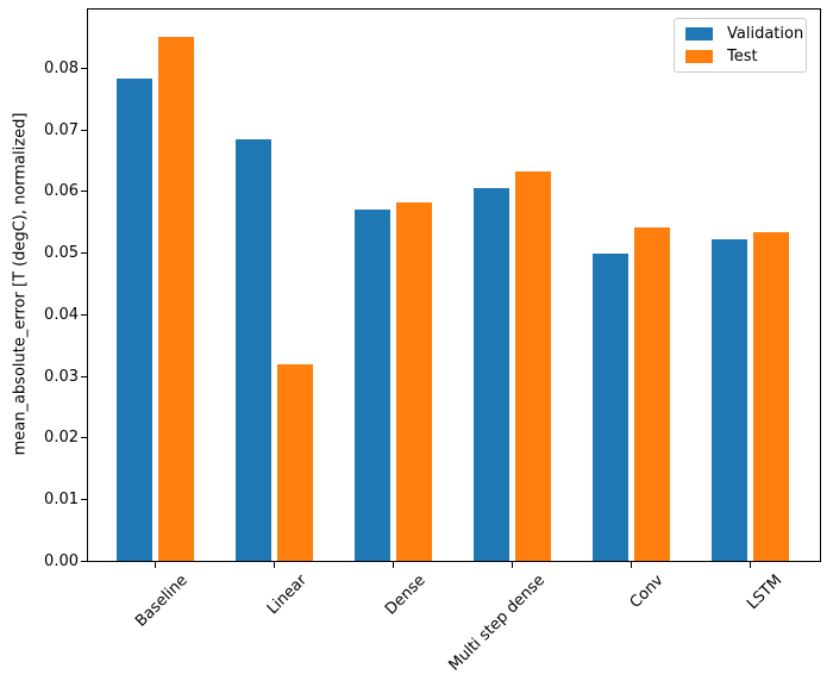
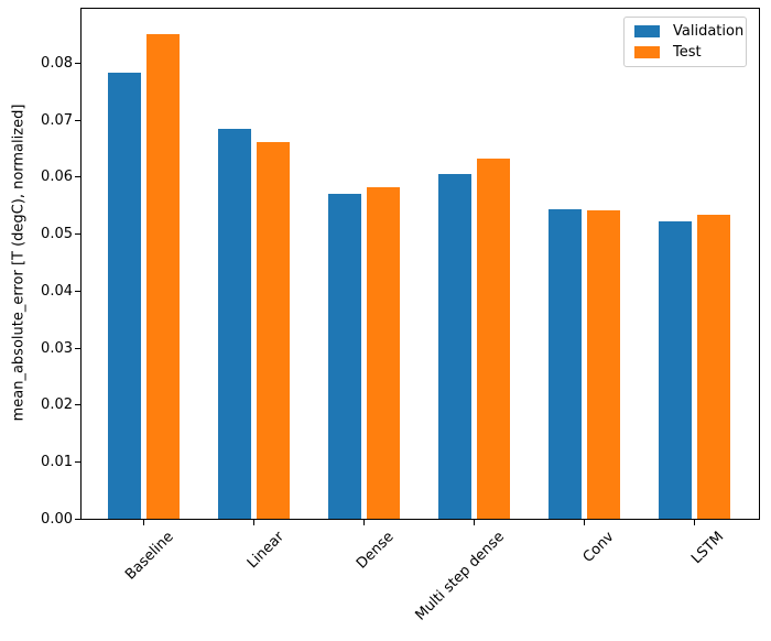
Test/Linear: 0.032 -> 0.066
Validation/Conv: 0.050 -> 0.054
